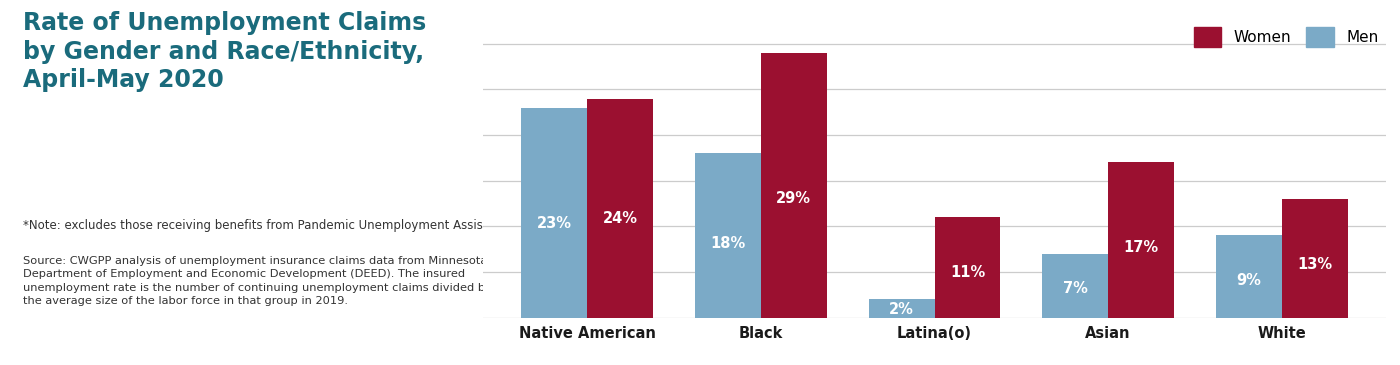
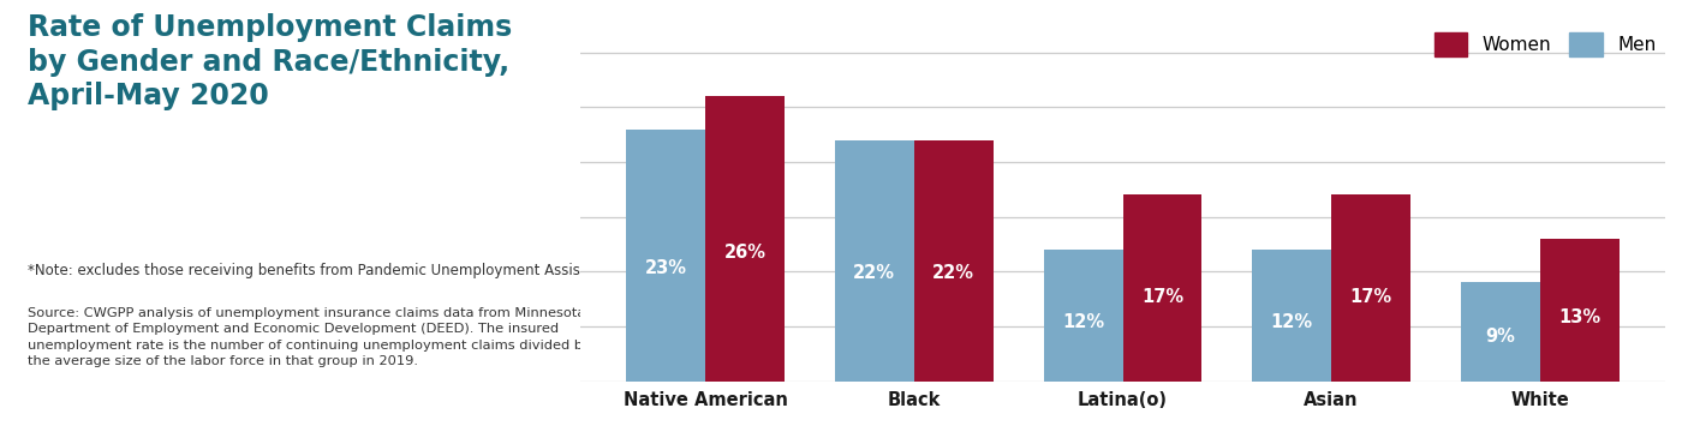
Women/Native American: 24% -> 26%
Men/Black: 18% -> 22%
Women/Black: 29% -> 22%
Men/Latina(o): 2% -> 12%
Women/Latina(o): 11% -> 17%
Men/Asian: 7% -> 12%
